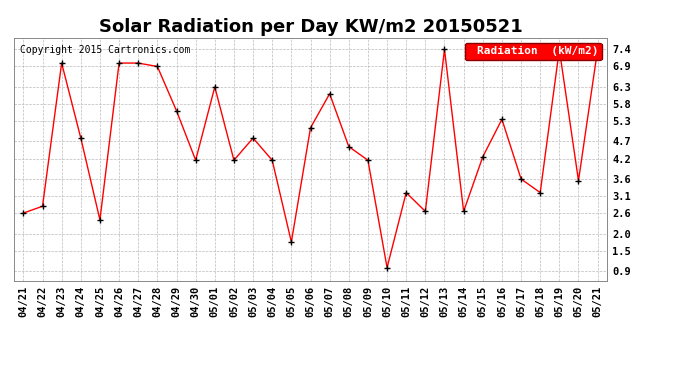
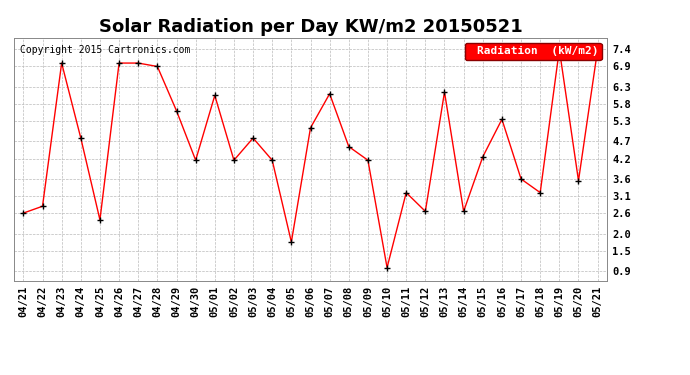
05/01: 6.30 -> 6.05
05/13: 7.40 -> 6.15
